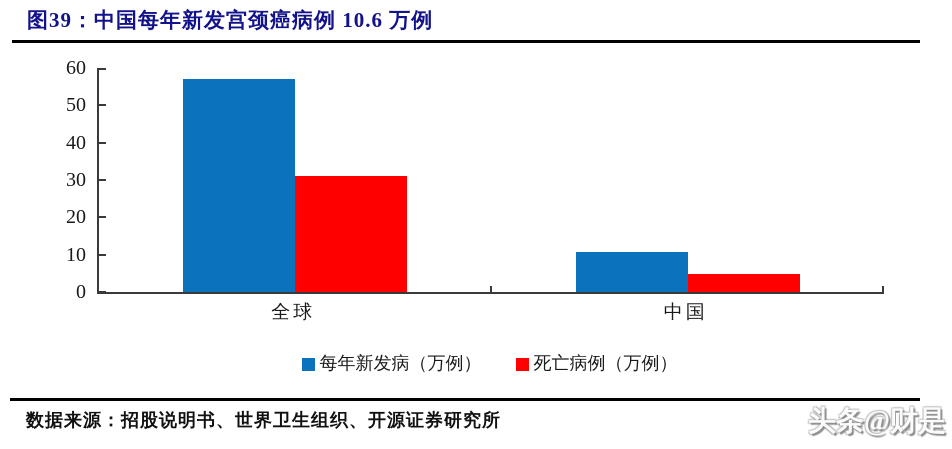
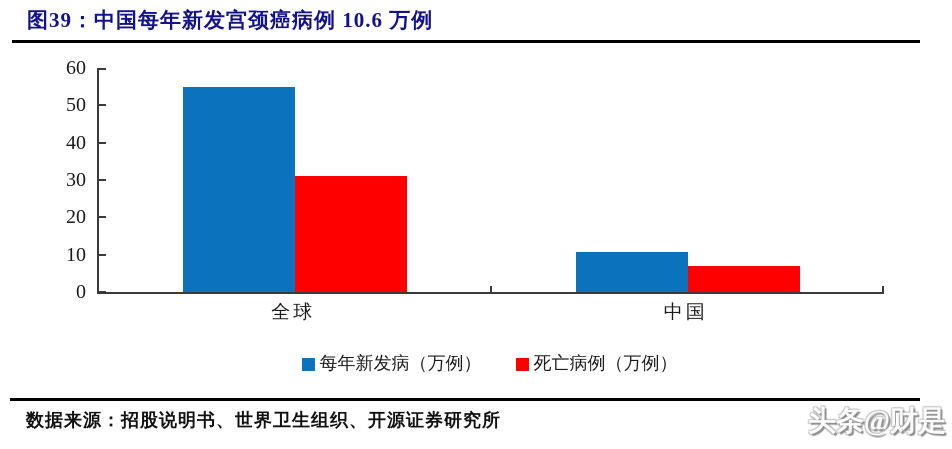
每年新发病（万例）/全球: 57 -> 55
死亡病例（万例）/中国: 5 -> 7
